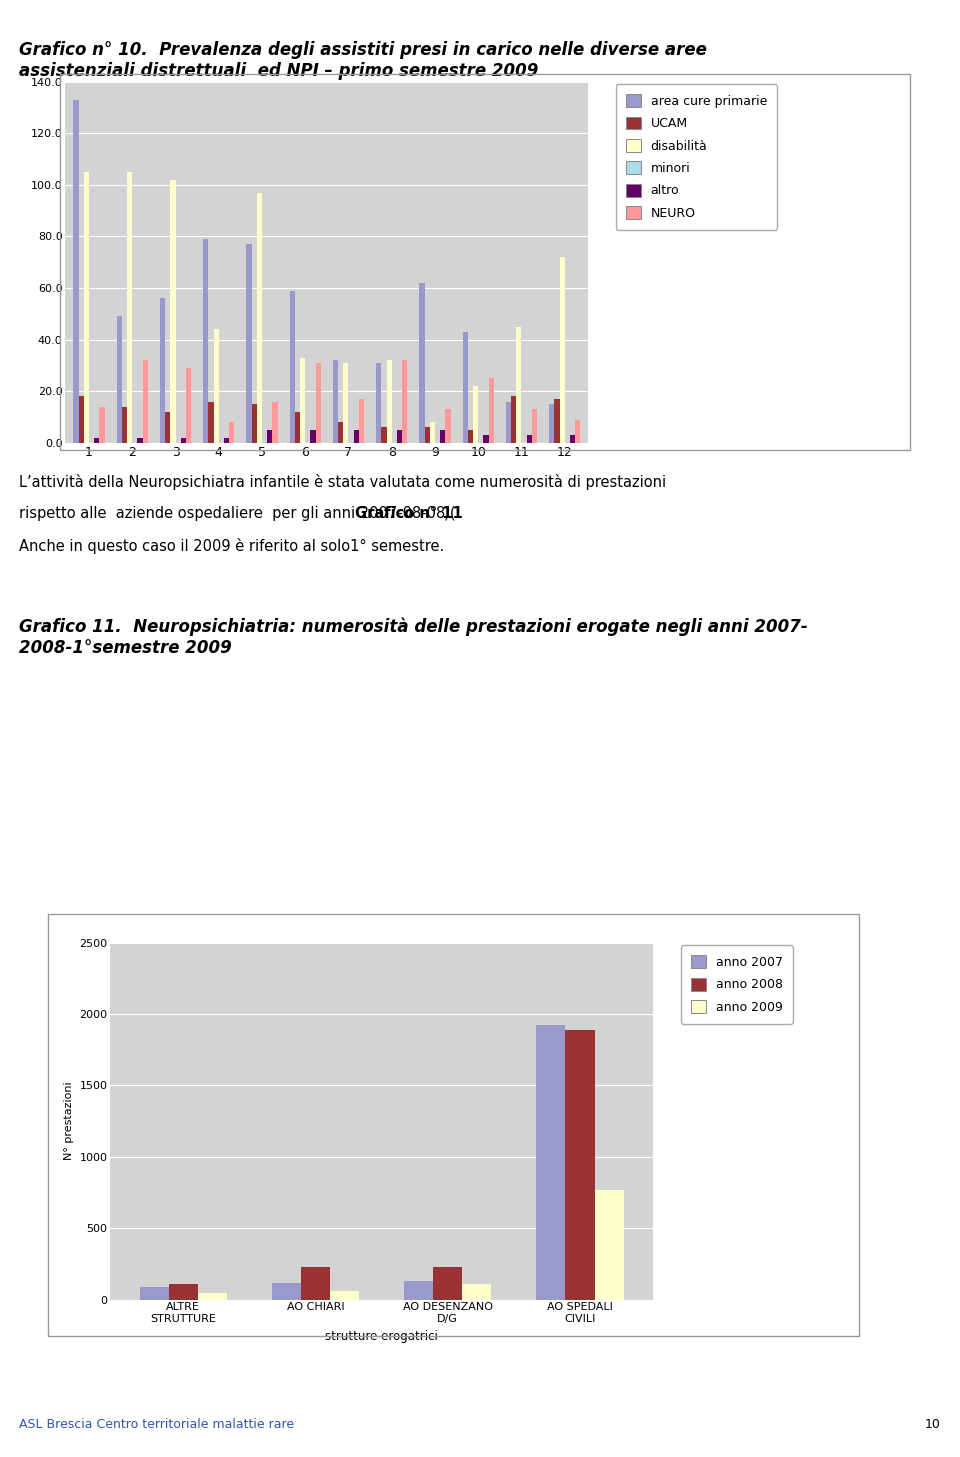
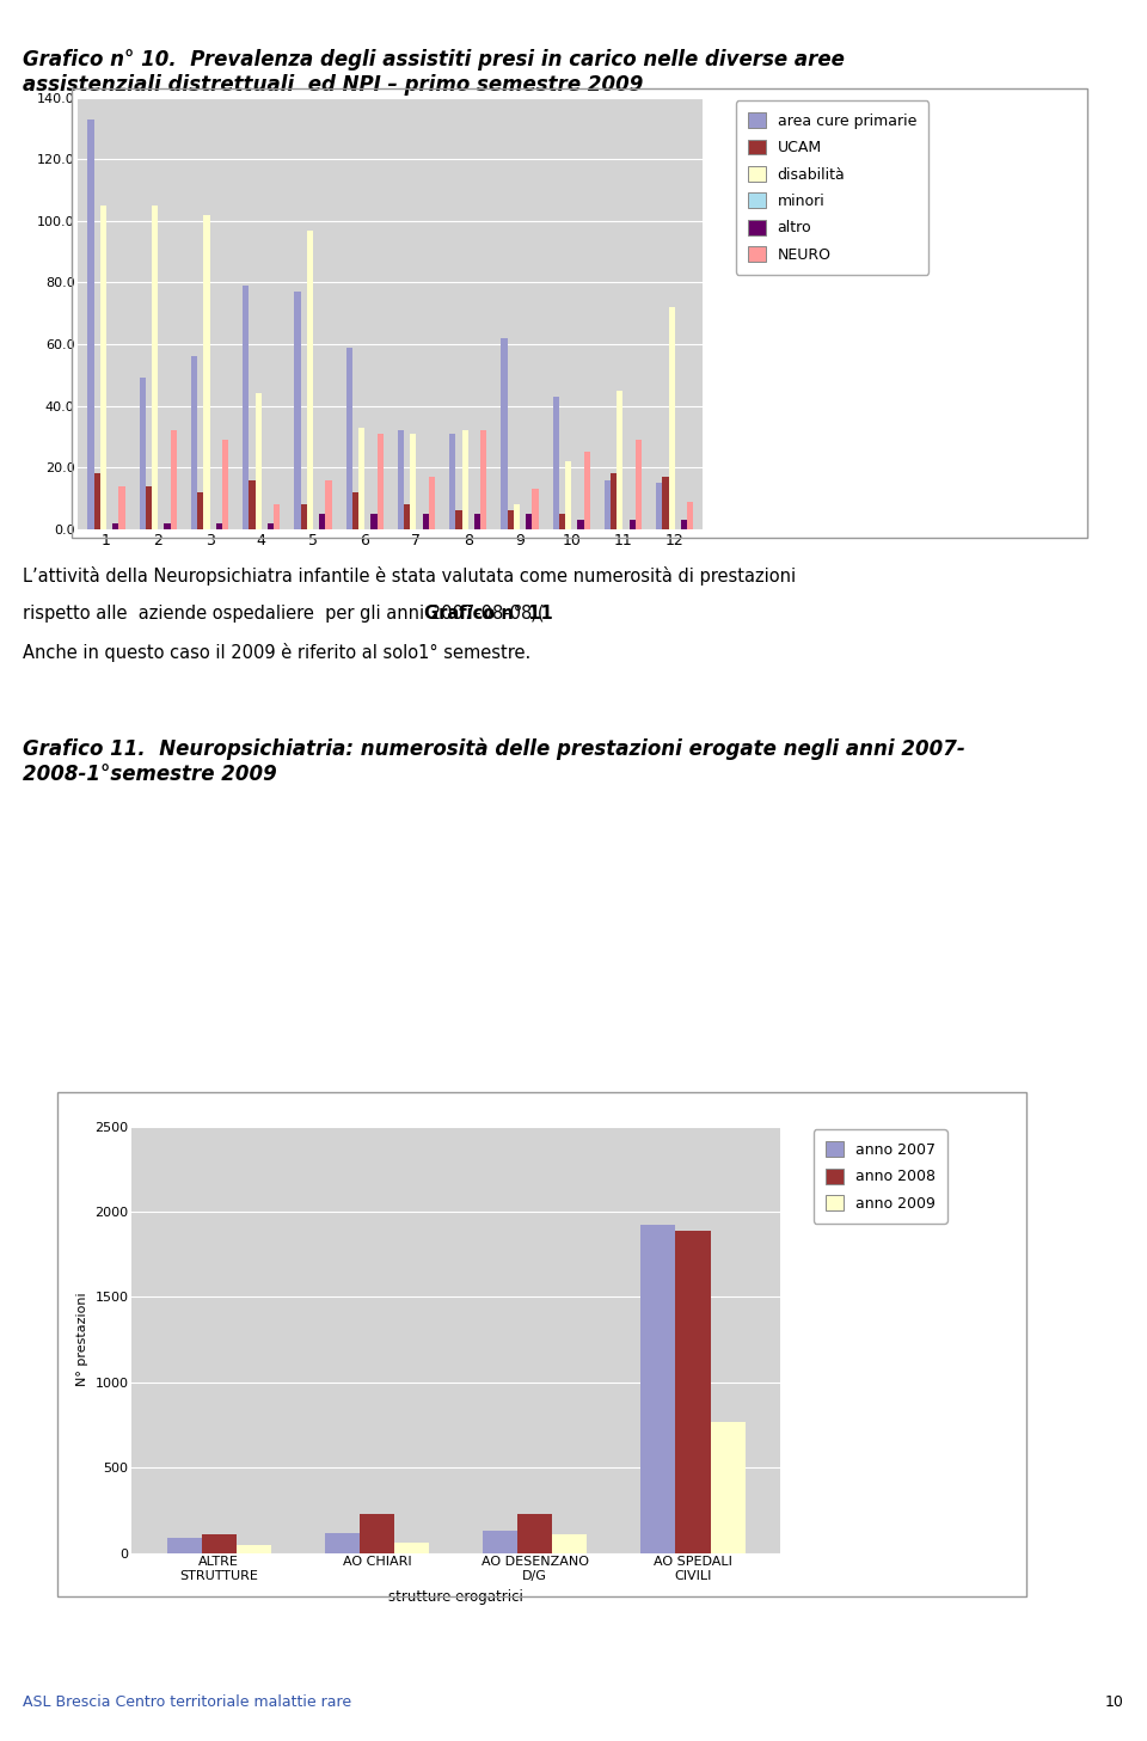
UCAM/5: 15 -> 8
NEURO/11: 13 -> 29
